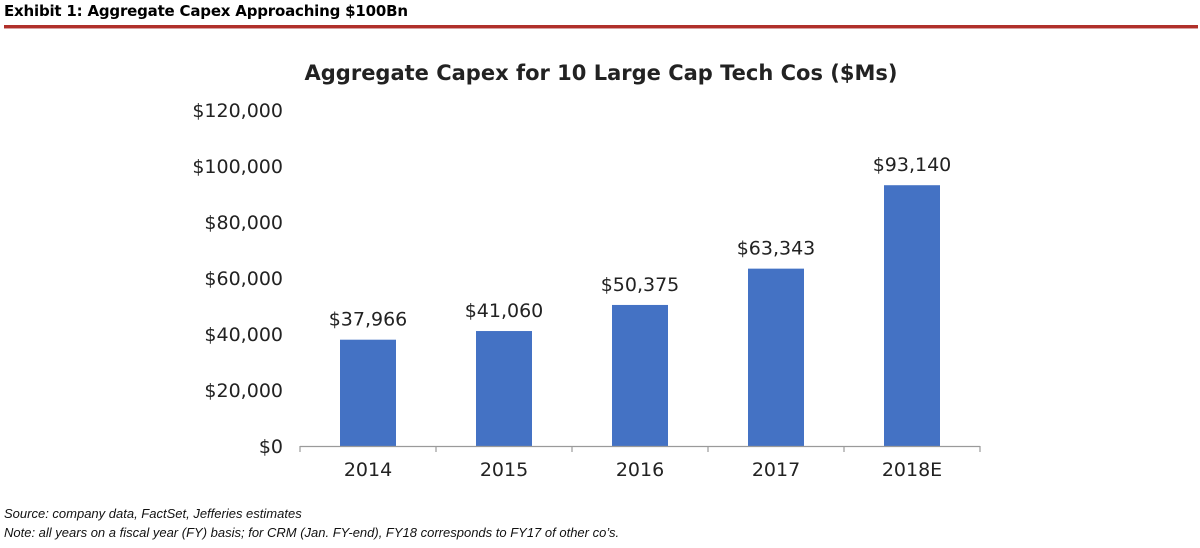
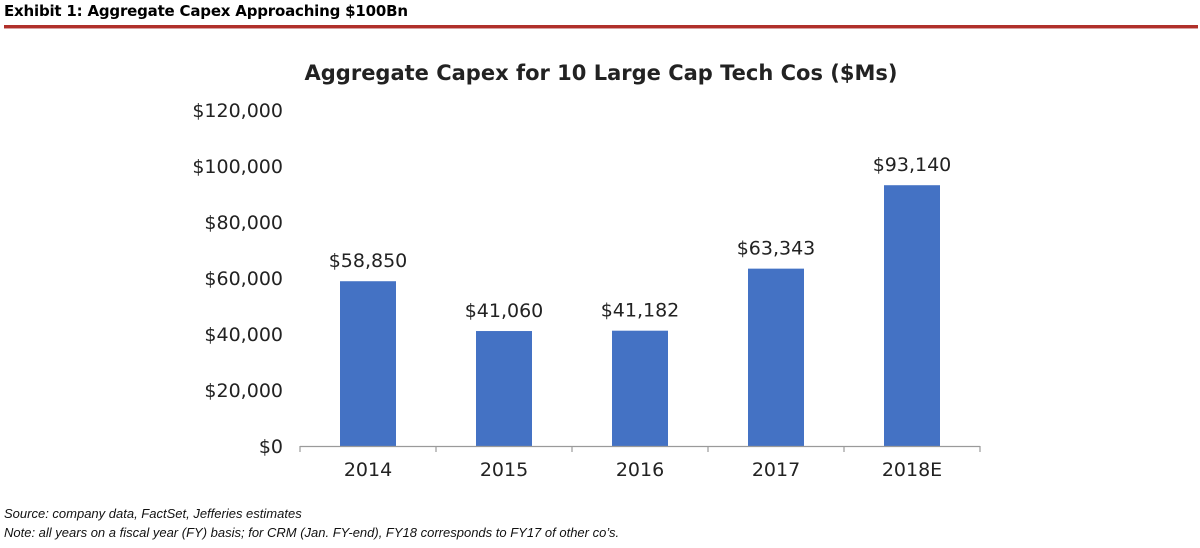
2014: $37,966 -> $58,850
2016: $50,375 -> $41,182
